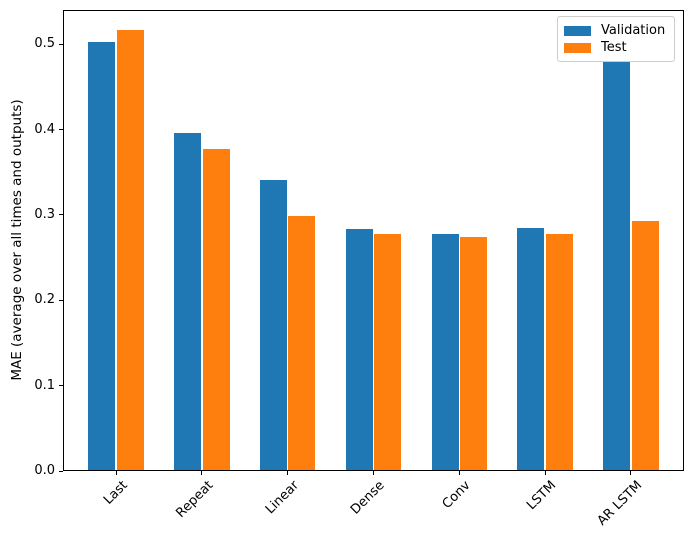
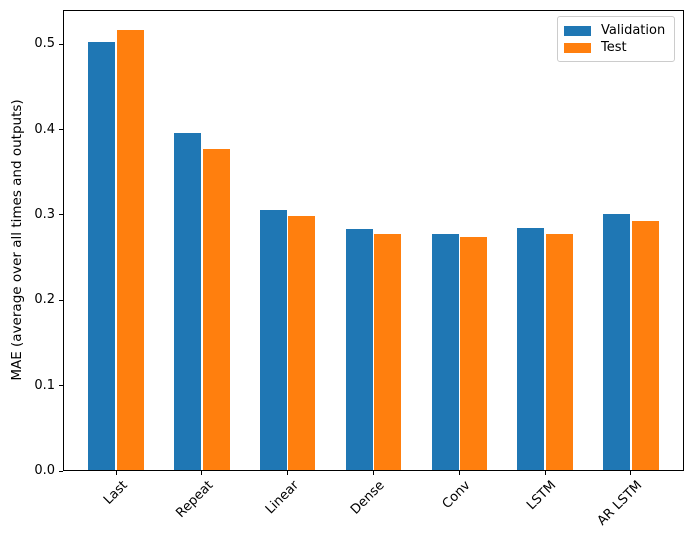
Validation/Linear: 0.34 -> 0.30
Validation/AR LSTM: 0.50 -> 0.30
